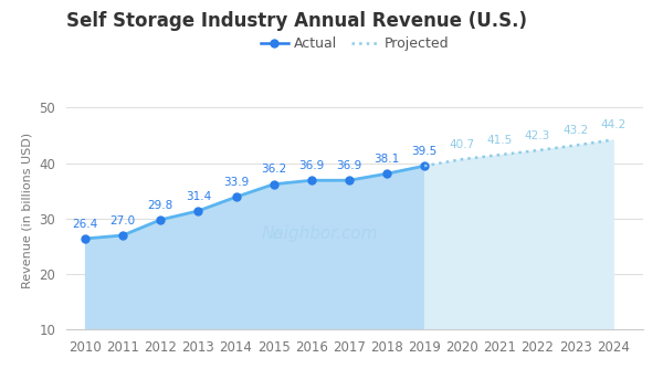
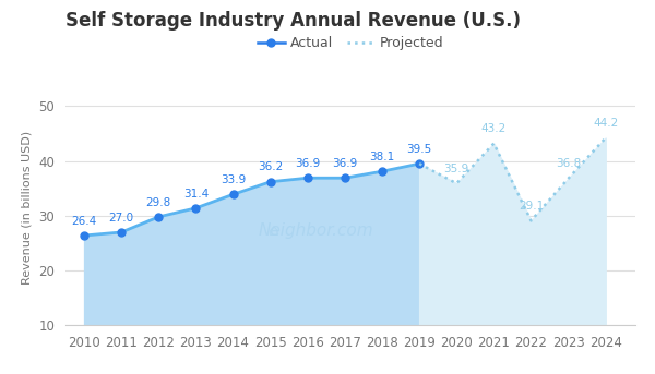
Projected/2020: 40.7 -> 35.9
Projected/2021: 41.5 -> 43.2
Projected/2022: 42.3 -> 29.1
Projected/2023: 43.2 -> 36.8
